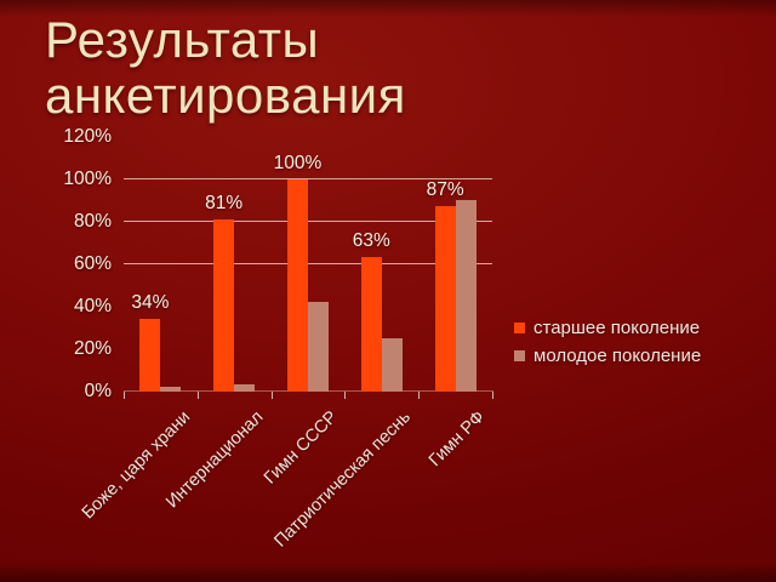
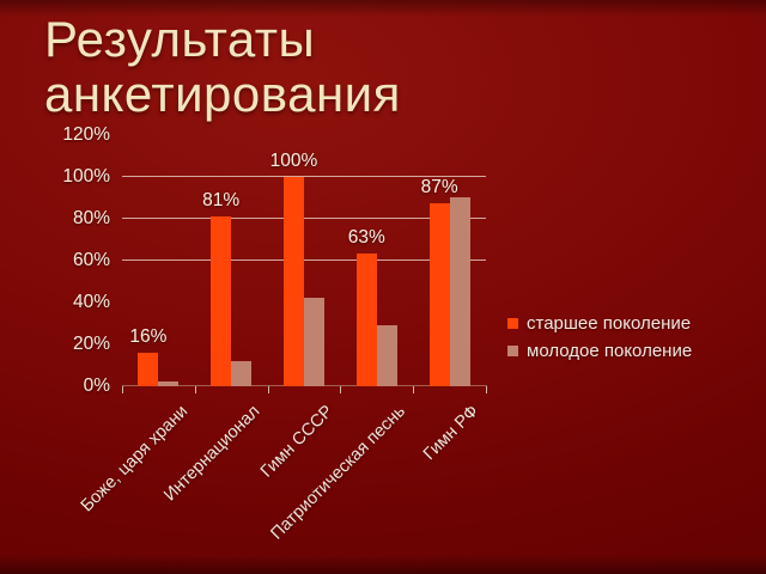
старшее поколение/Боже, царя храни: 34% -> 16%
молодое поколение/Интернационал: 3% -> 12%
молодое поколение/Патриотическая песнь: 25% -> 29%
